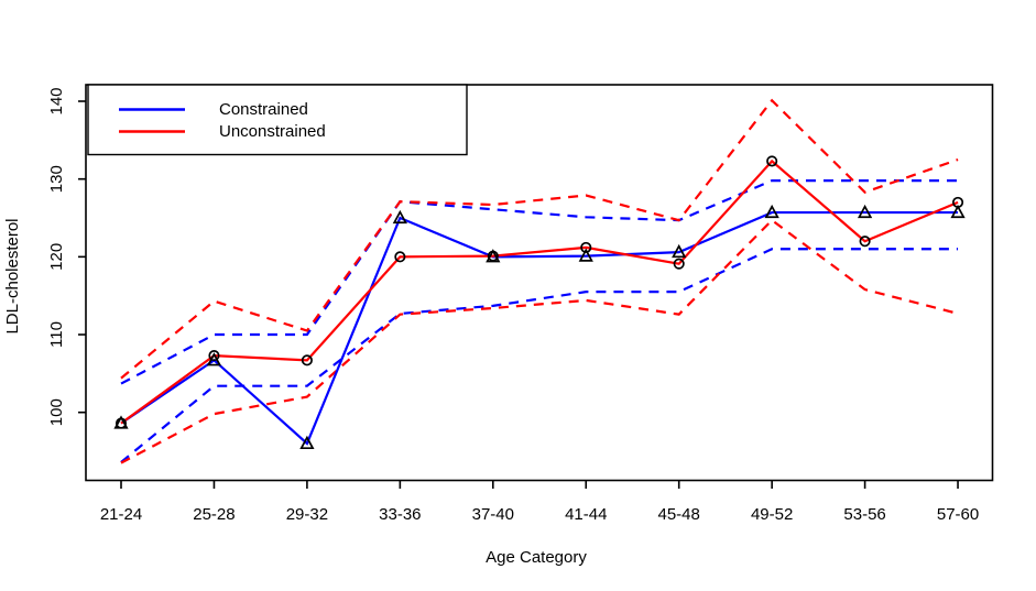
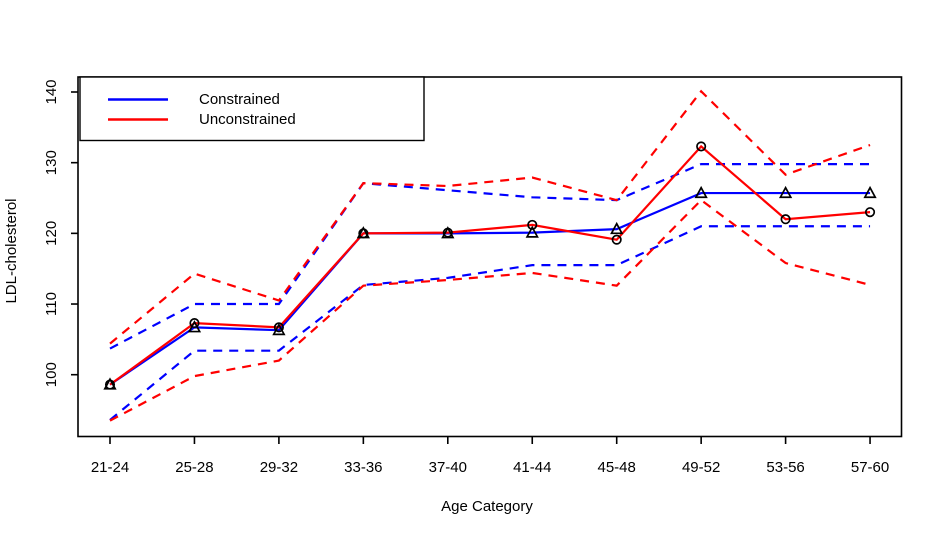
Constrained/29-32: 96 -> 106
Constrained/33-36: 125 -> 120
Unconstrained/57-60: 127 -> 123
